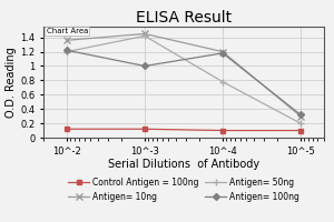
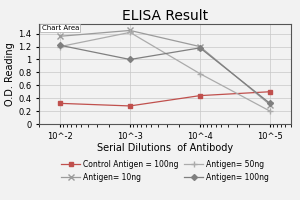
Control Antigen = 100ng/10^-2: 0.12 -> 0.32
Control Antigen = 100ng/10^-3: 0.12 -> 0.28
Control Antigen = 100ng/10^-4: 0.10 -> 0.44
Control Antigen = 100ng/10^-5: 0.10 -> 0.50
